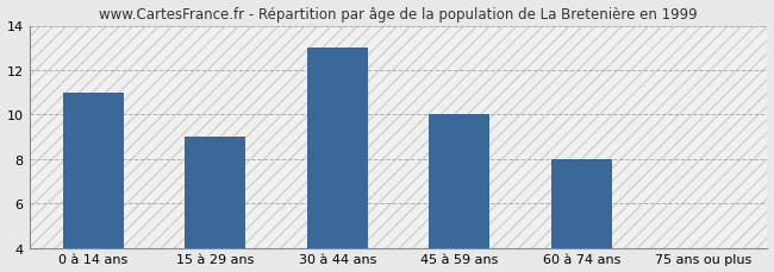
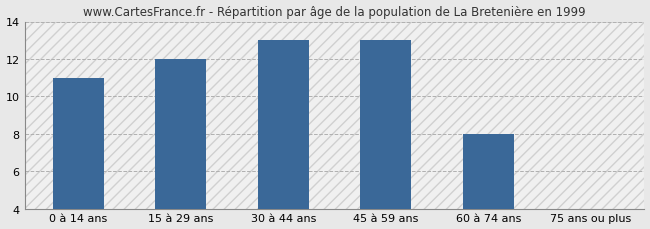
15 à 29 ans: 9 -> 12
45 à 59 ans: 10 -> 13
